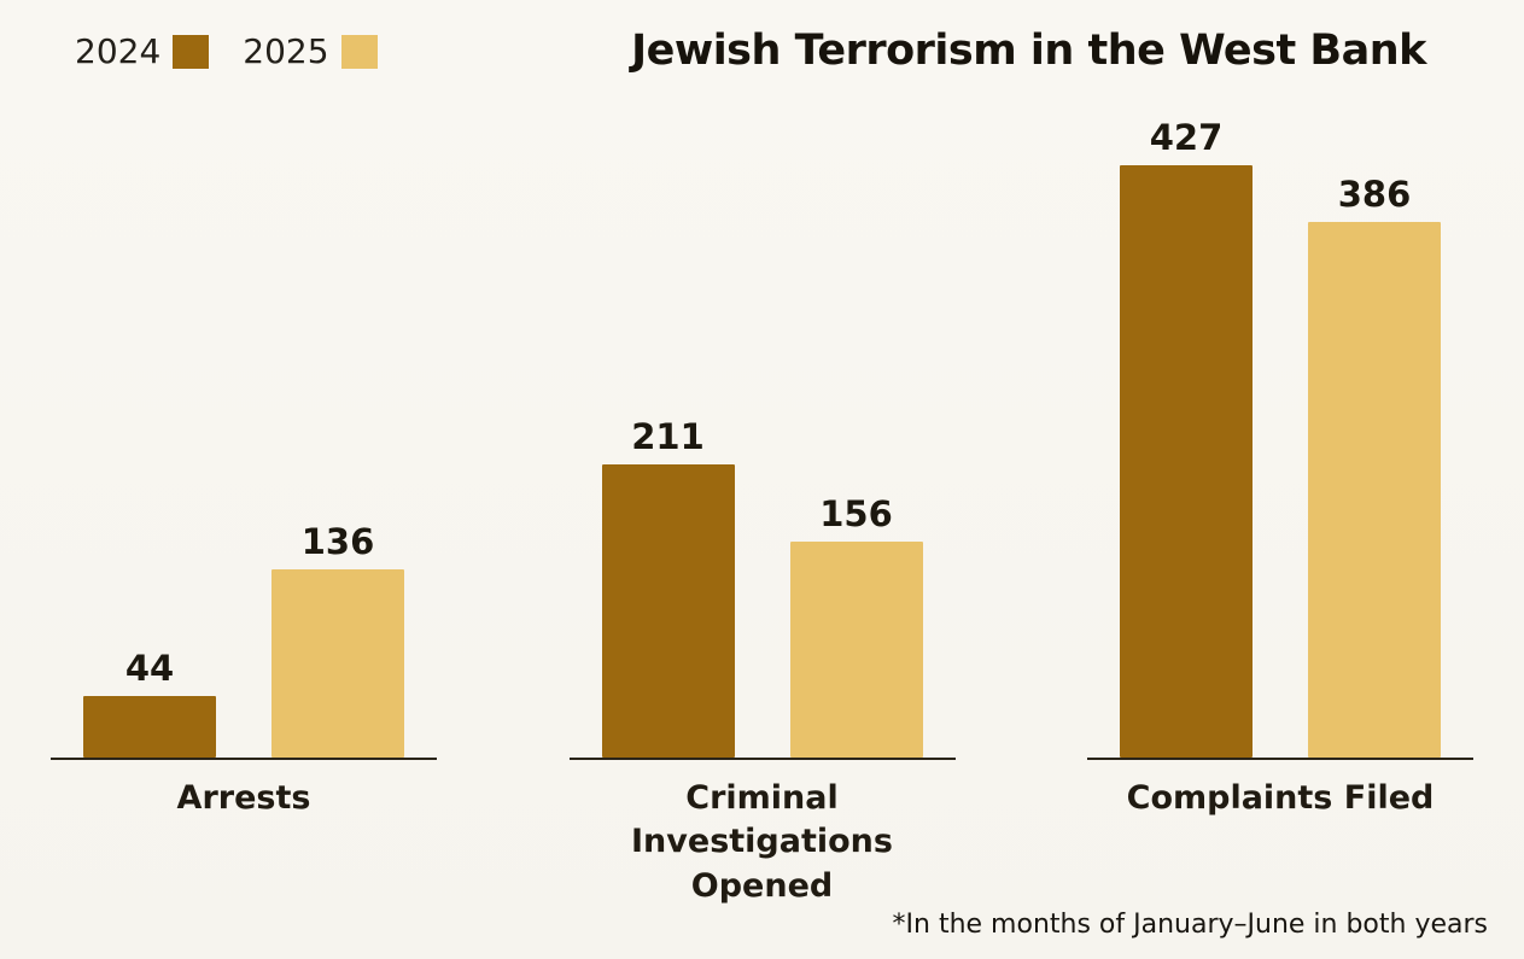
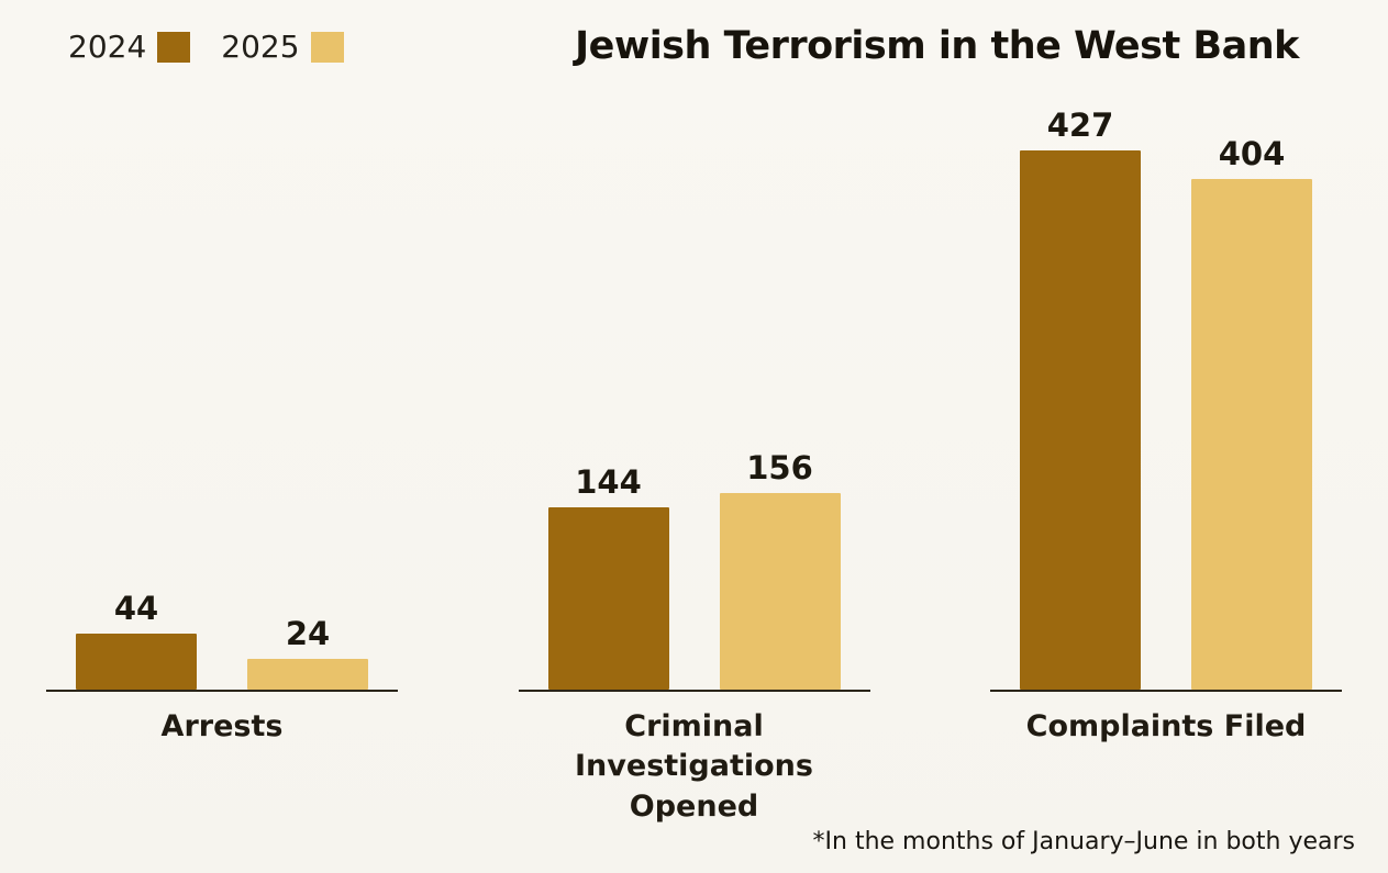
2025/Arrests: 136 -> 24
2024/Criminal Investigations Opened: 211 -> 144
2025/Complaints Filed: 386 -> 404
